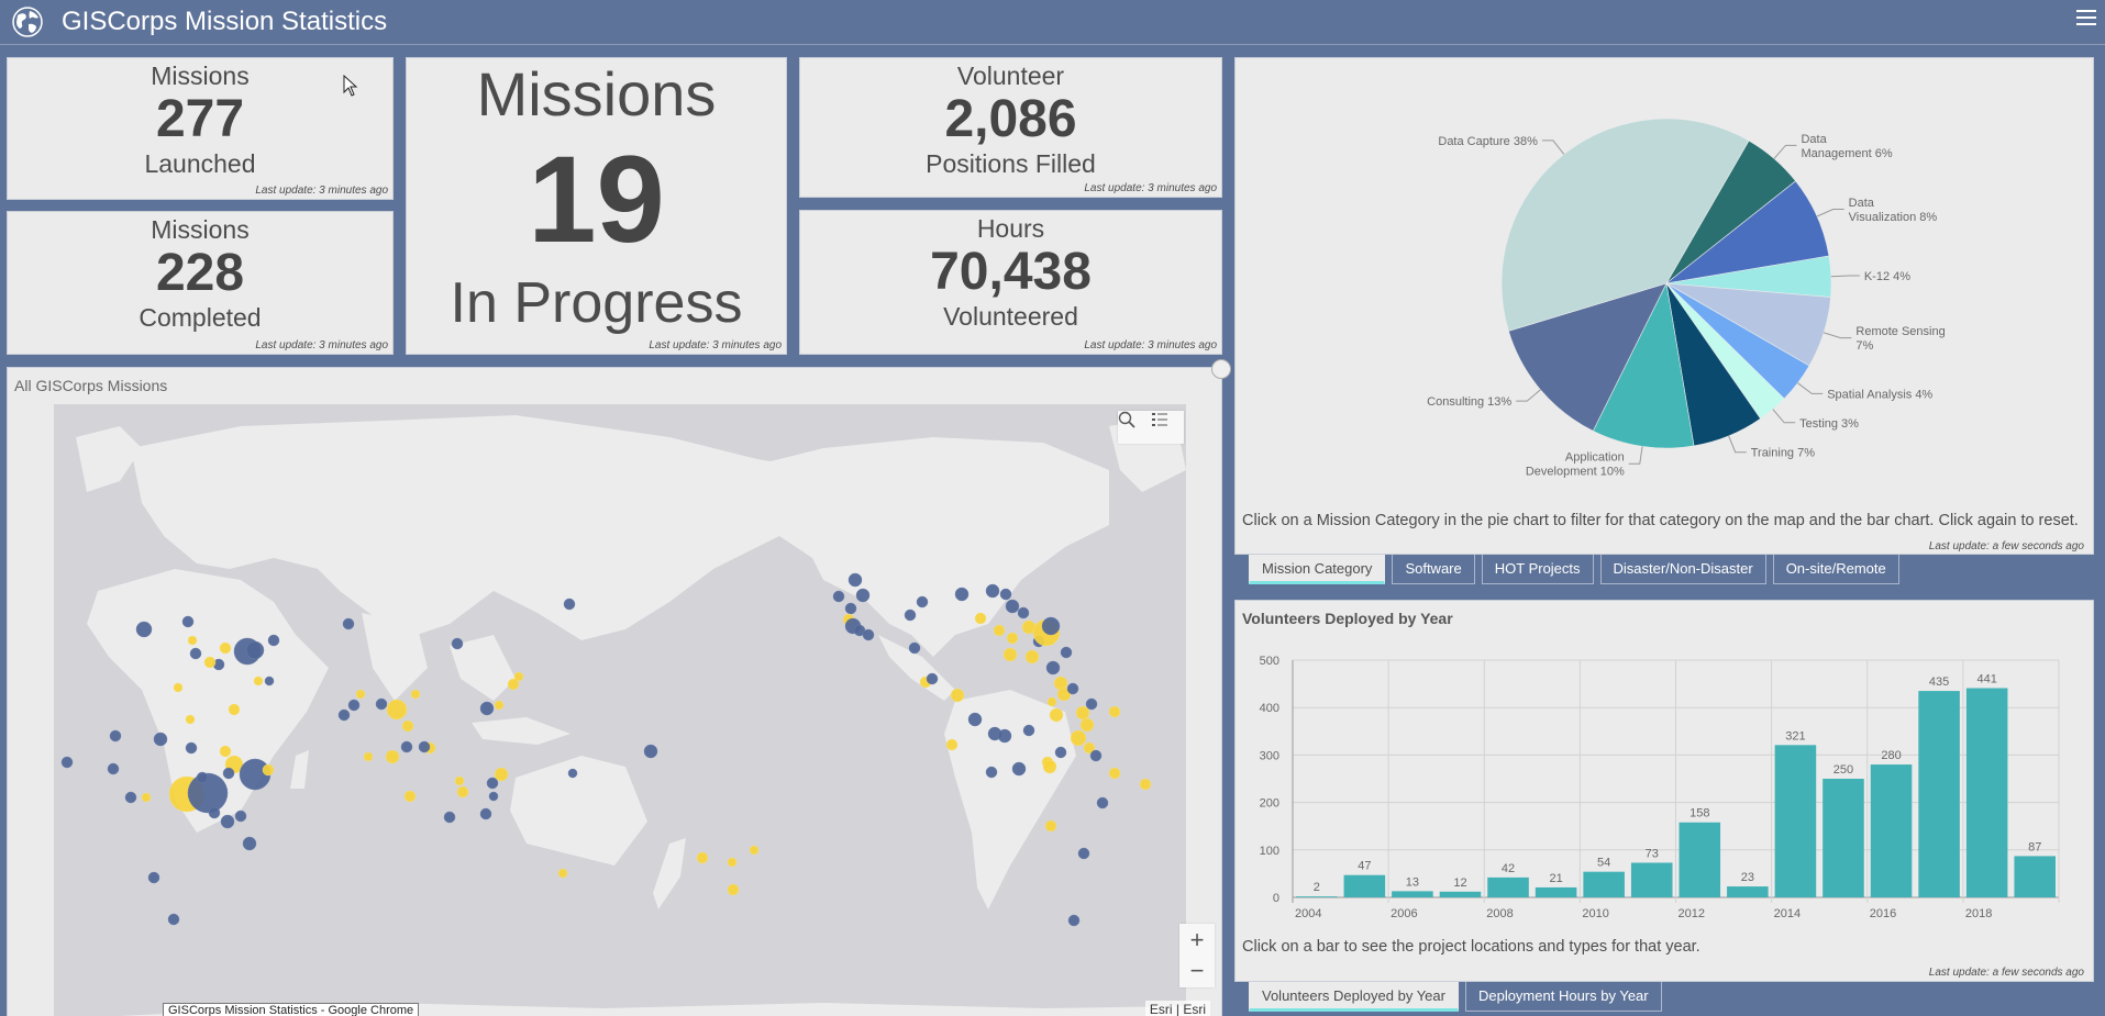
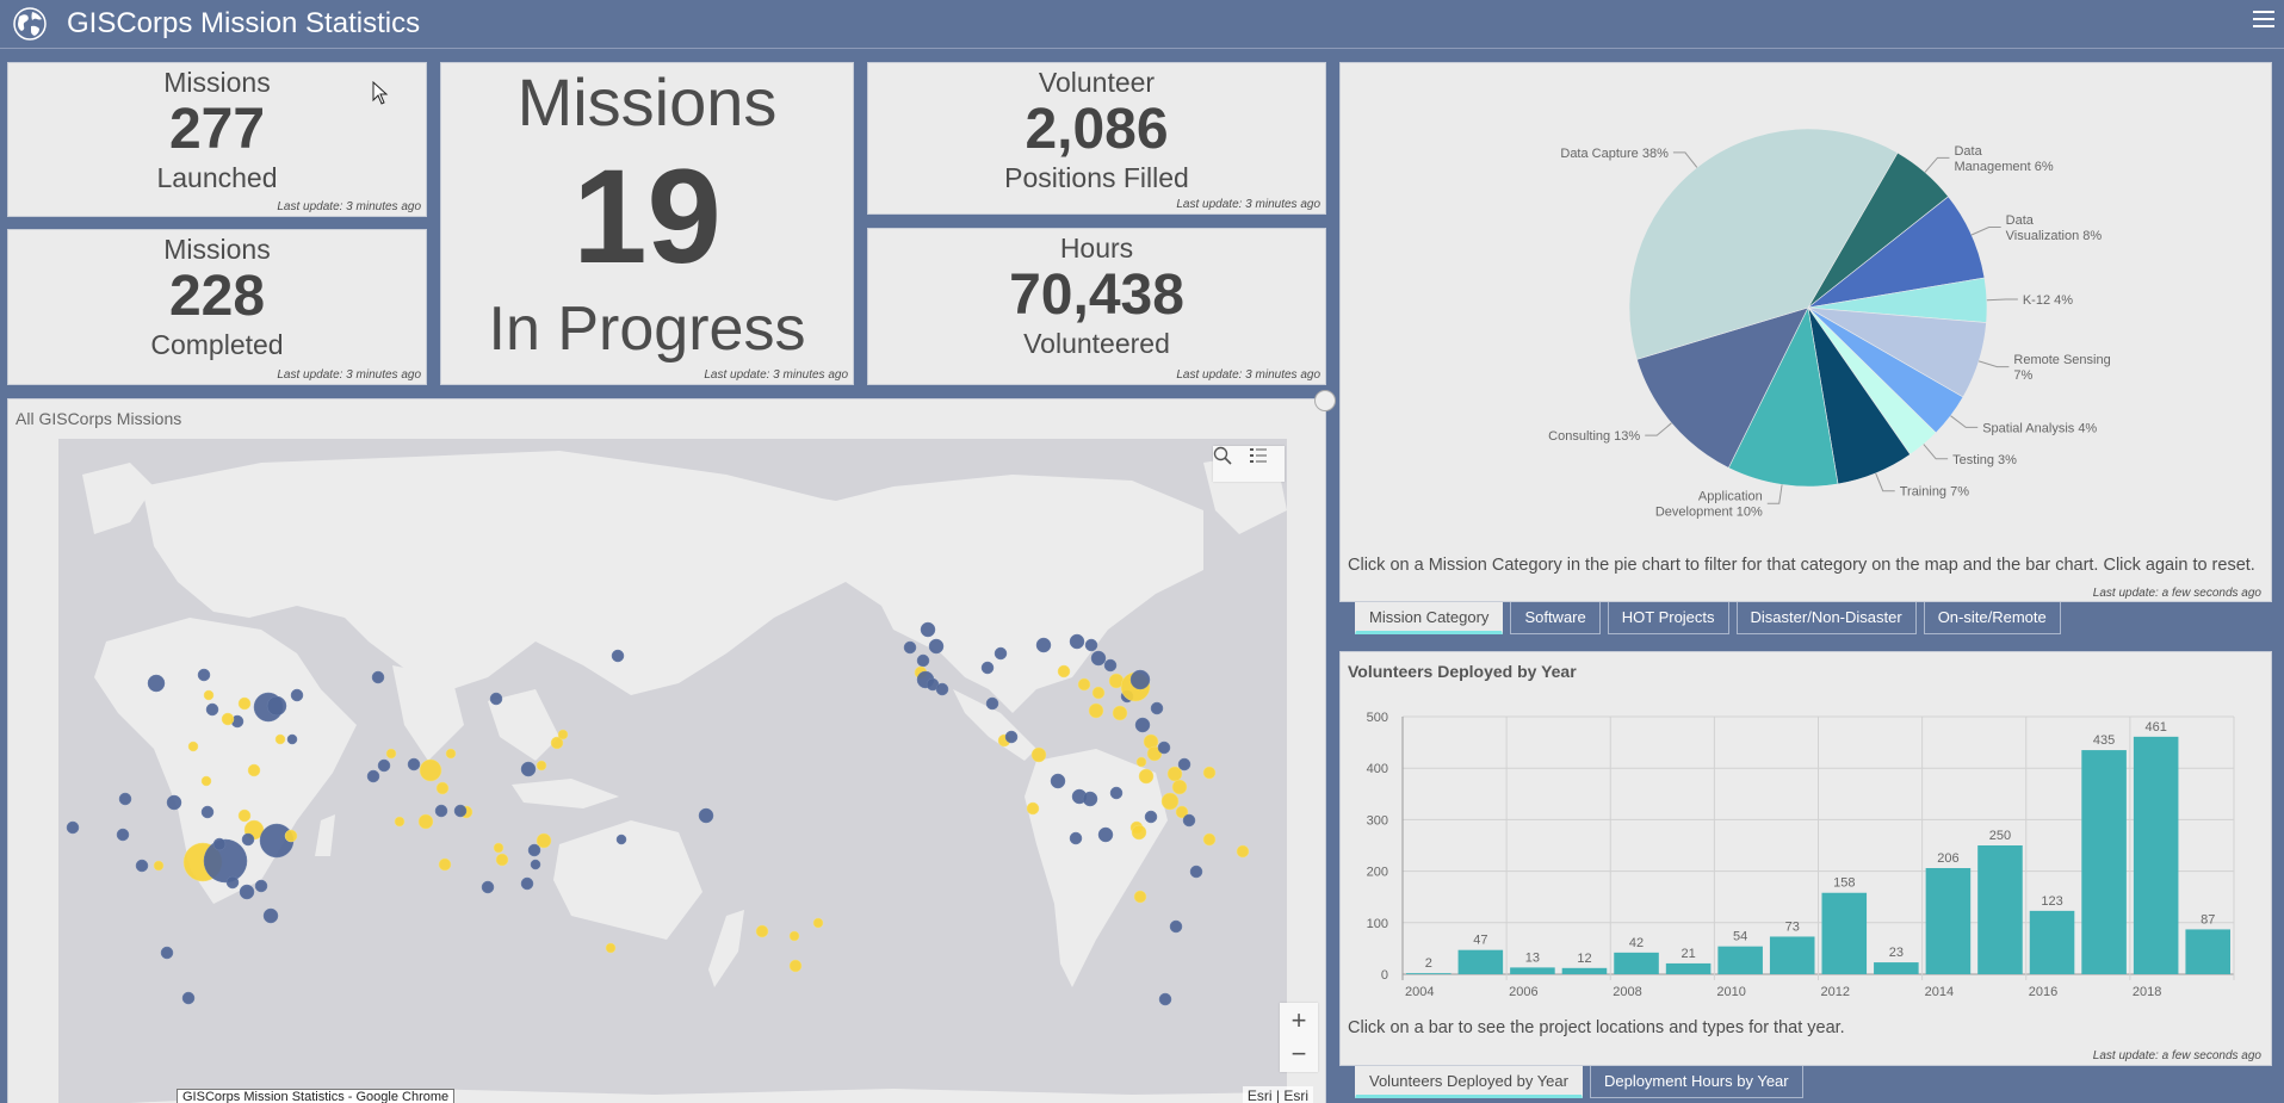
Volunteers Deployed by Year/2014: 321 -> 206
Volunteers Deployed by Year/2016: 280 -> 123
Volunteers Deployed by Year/2018: 441 -> 461
